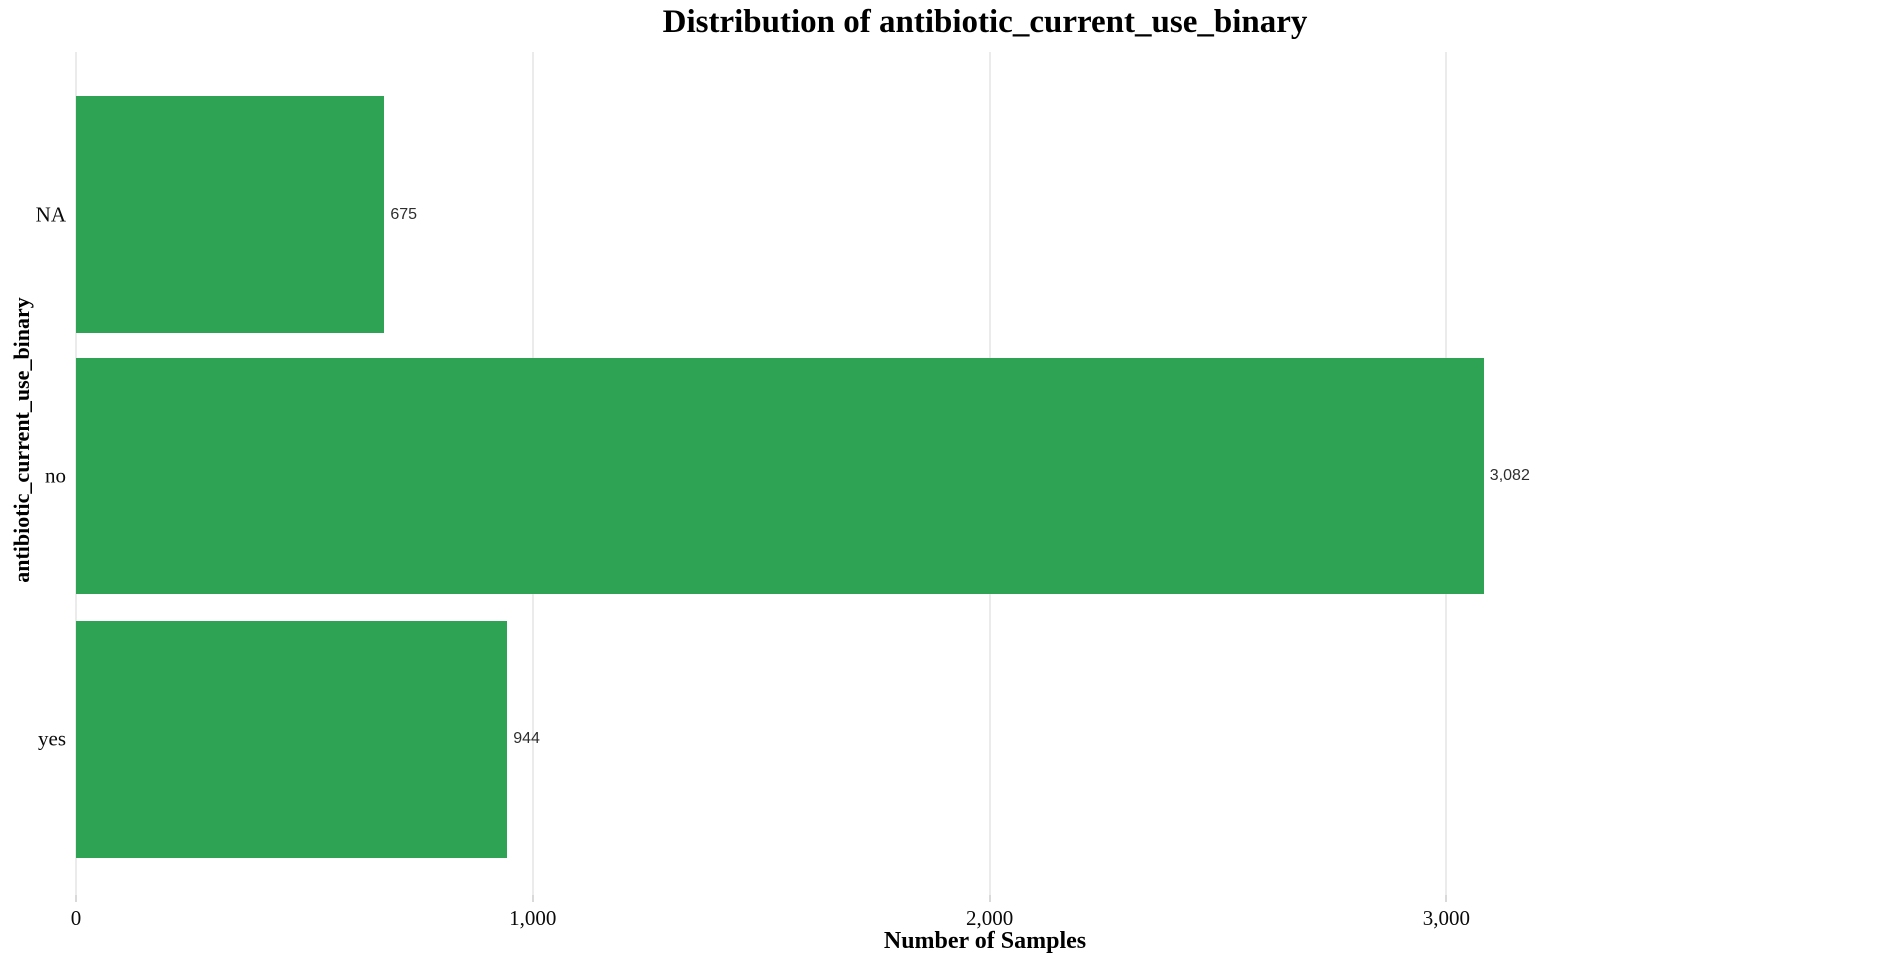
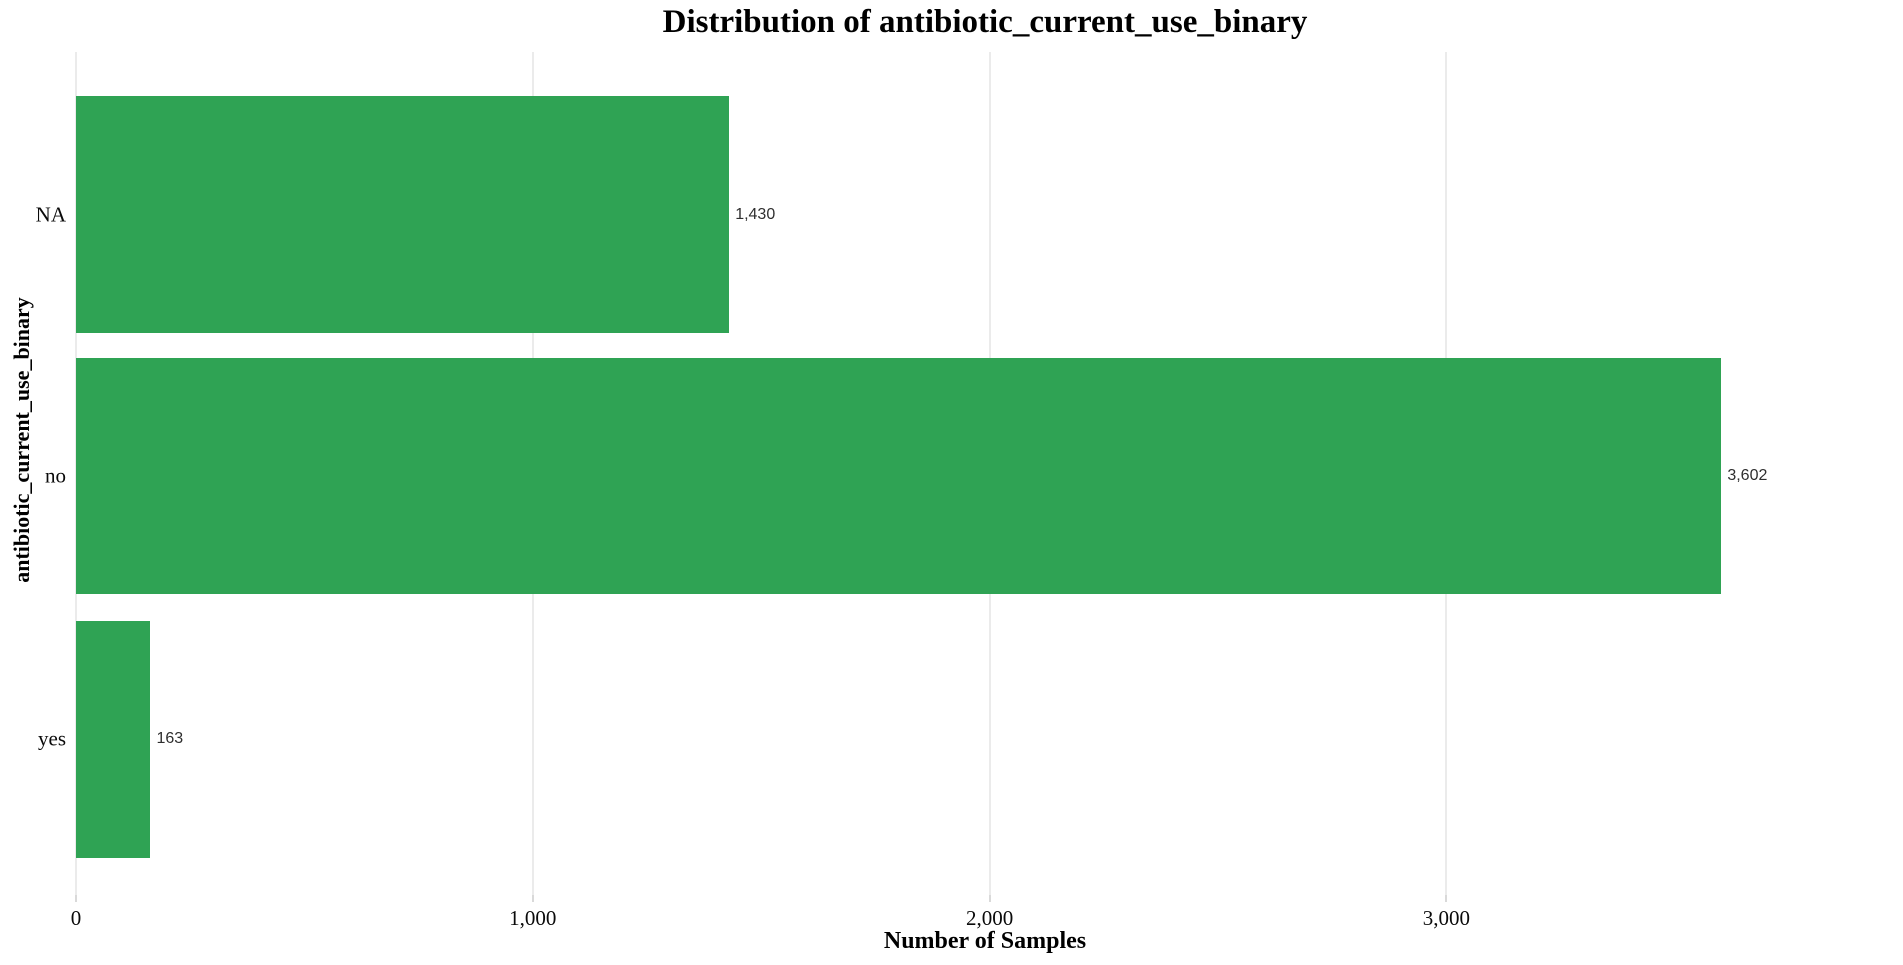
NA: 675 -> 1,430
no: 3,082 -> 3,602
yes: 944 -> 163
